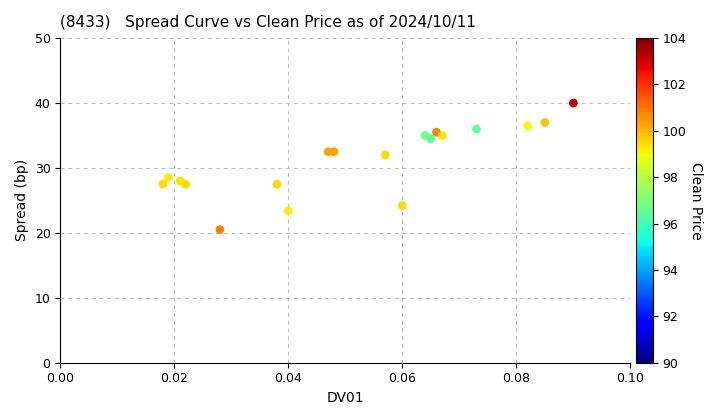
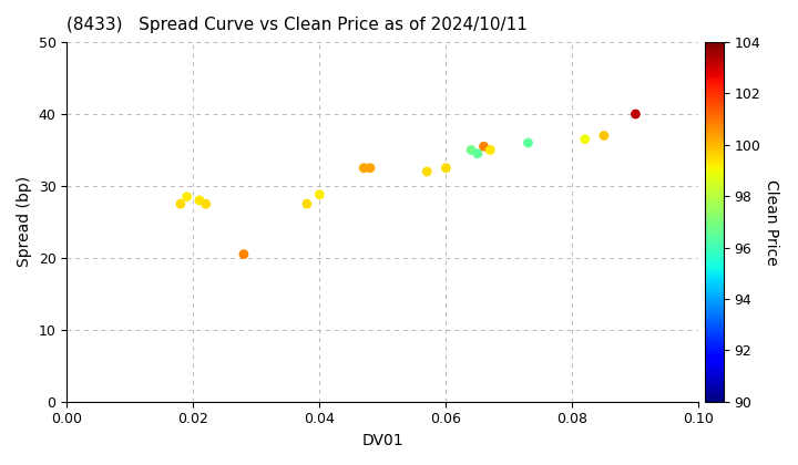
0.04: 23.4 -> 28.8
0.06: 24.2 -> 32.5
